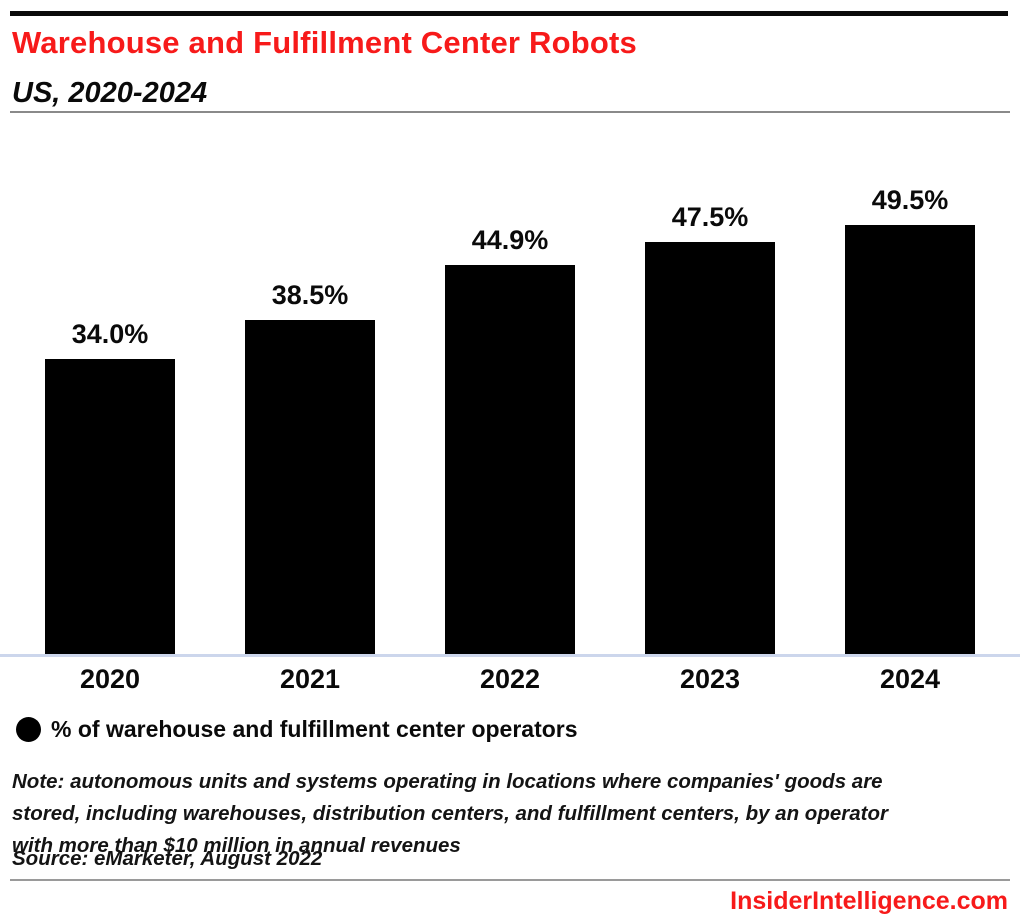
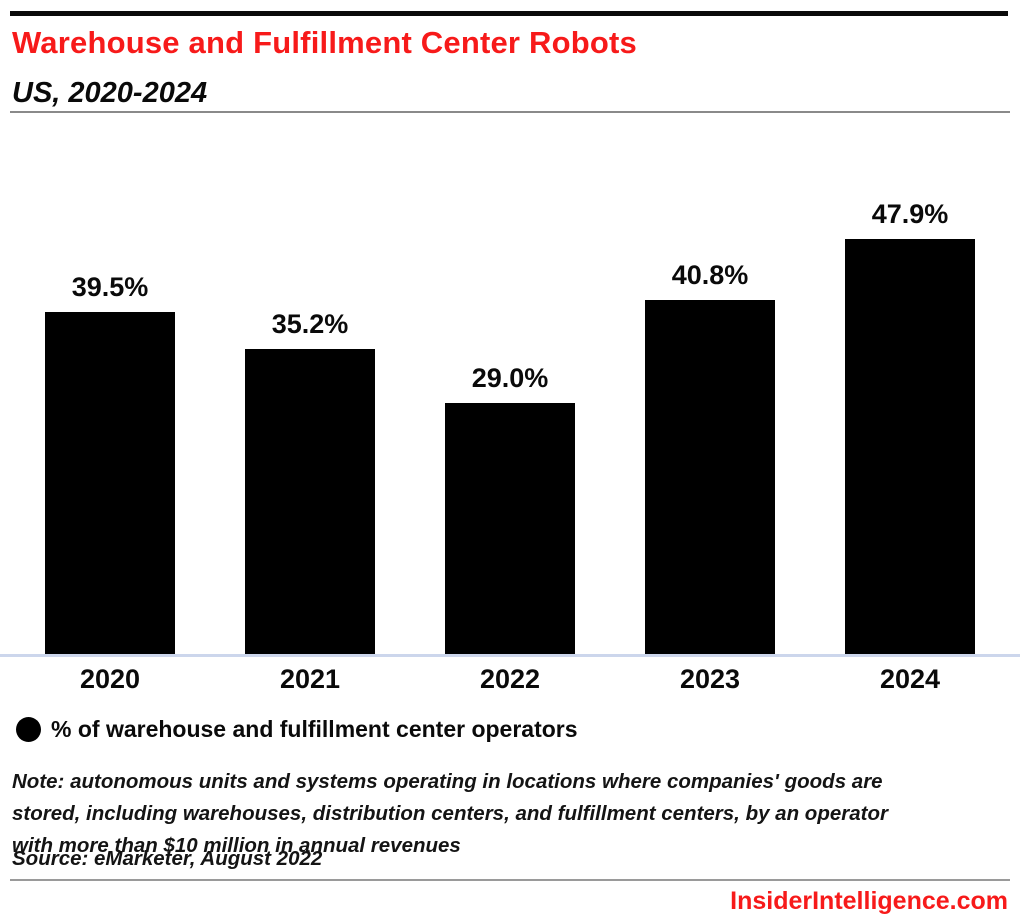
2020: 34.0% -> 39.5%
2021: 38.5% -> 35.2%
2022: 44.9% -> 29.0%
2023: 47.5% -> 40.8%
2024: 49.5% -> 47.9%
